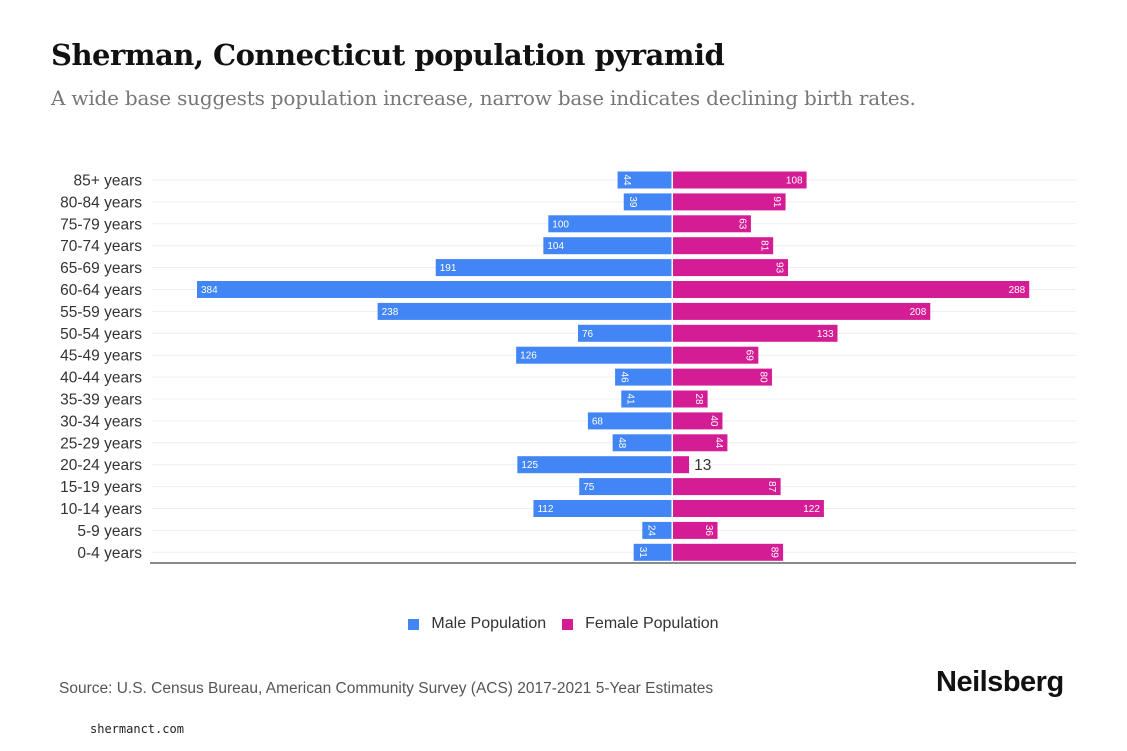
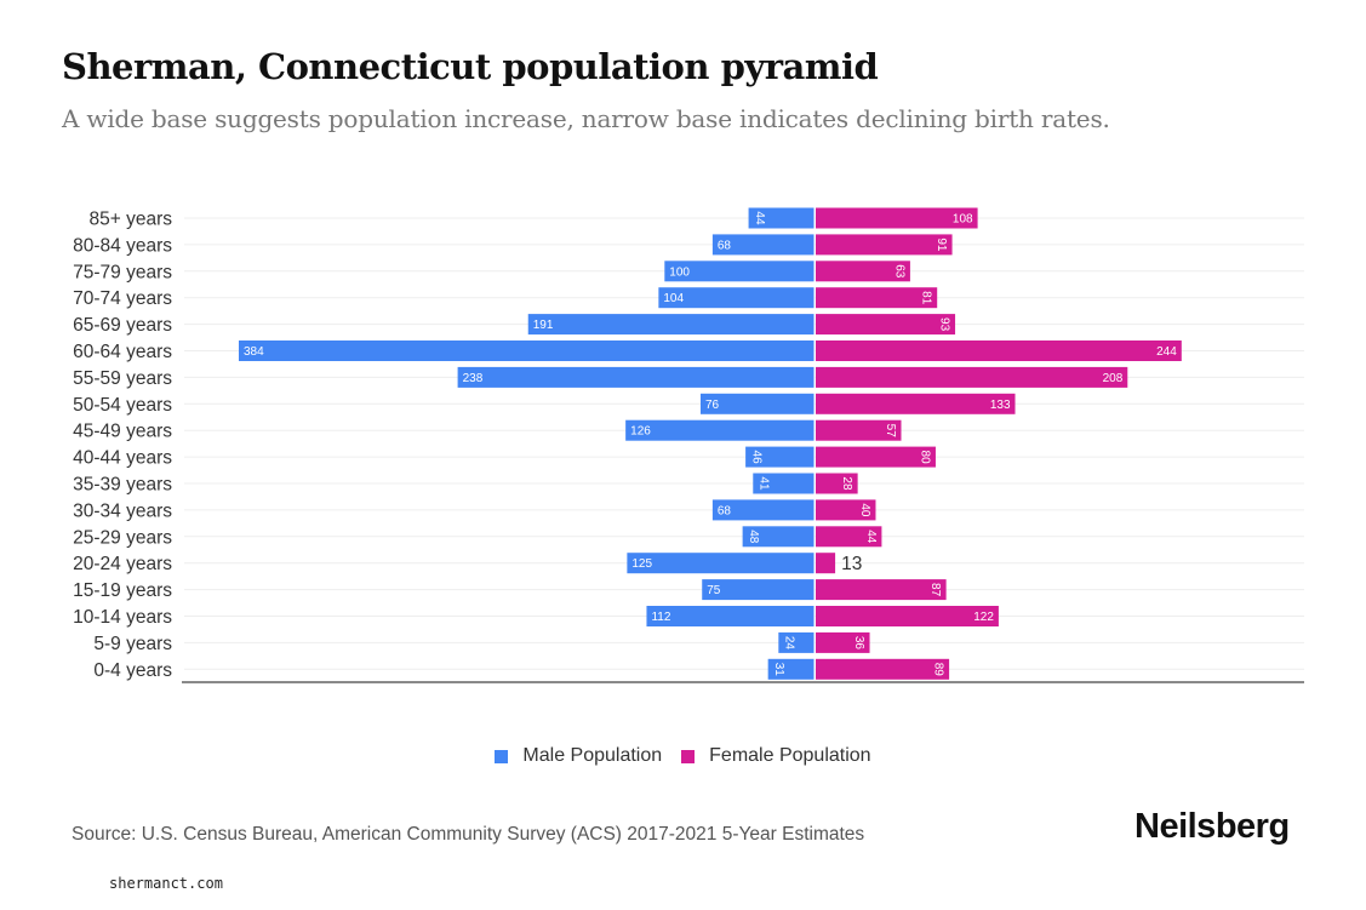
Male Population/80-84 years: 39 -> 68
Female Population/60-64 years: 288 -> 244
Female Population/45-49 years: 69 -> 57
